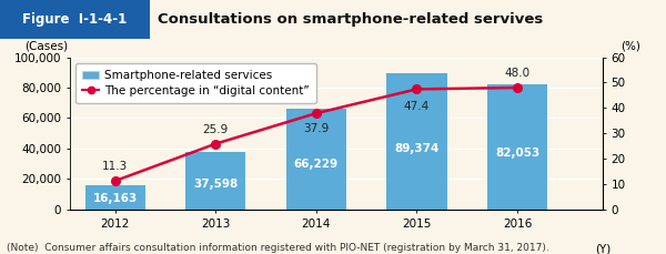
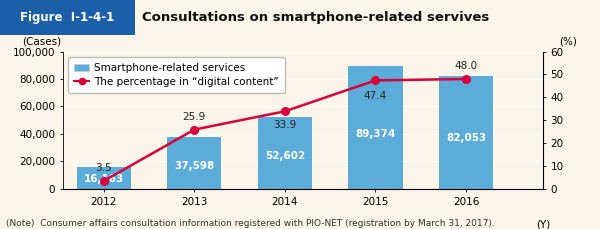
The percentage in “digital content”/2012: 11.3 -> 3.5
Smartphone-related services/2014: 66,229 -> 52,602
The percentage in “digital content”/2014: 37.9 -> 33.9
